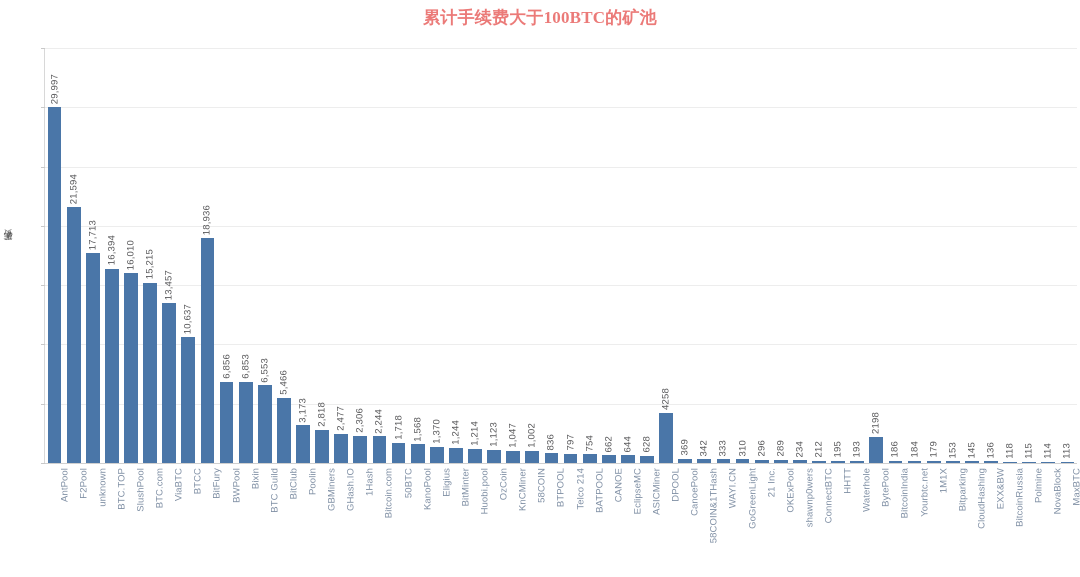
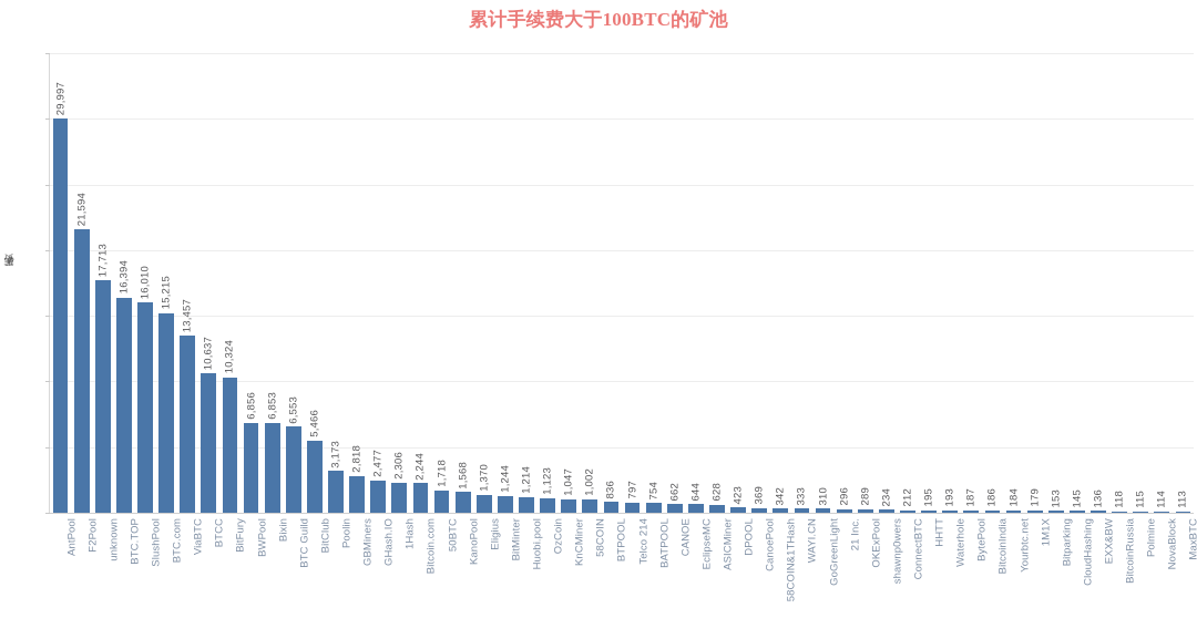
BitFury: 18,936 -> 10,324
DPOOL: 4258 -> 423
BytePool: 2198 -> 187
